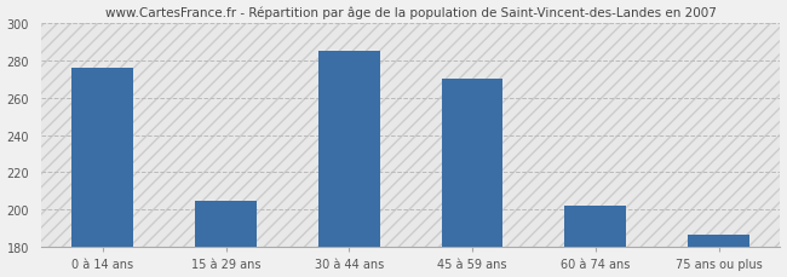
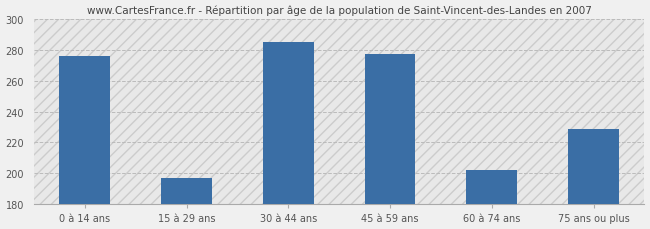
15 à 29 ans: 205 -> 197
45 à 59 ans: 270 -> 277
75 ans ou plus: 187 -> 229
